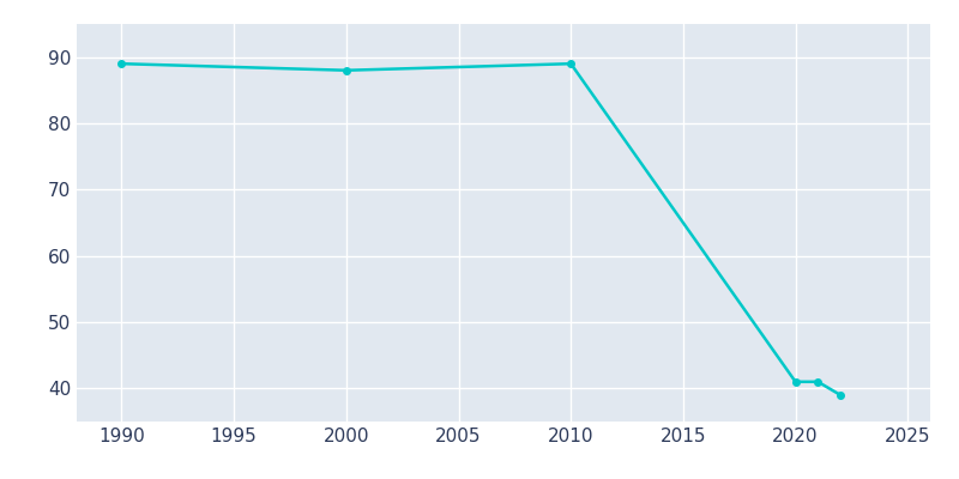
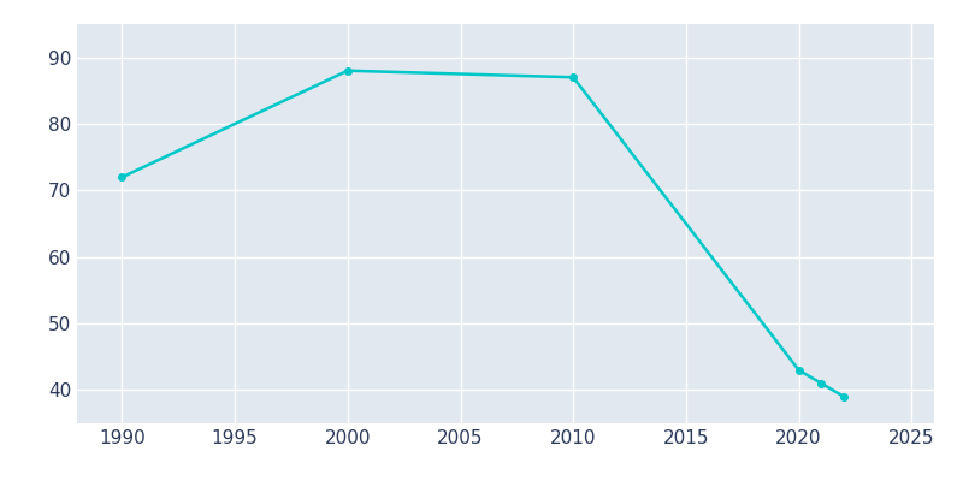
1990: 89 -> 72
2010: 89 -> 87
2020: 41 -> 43
